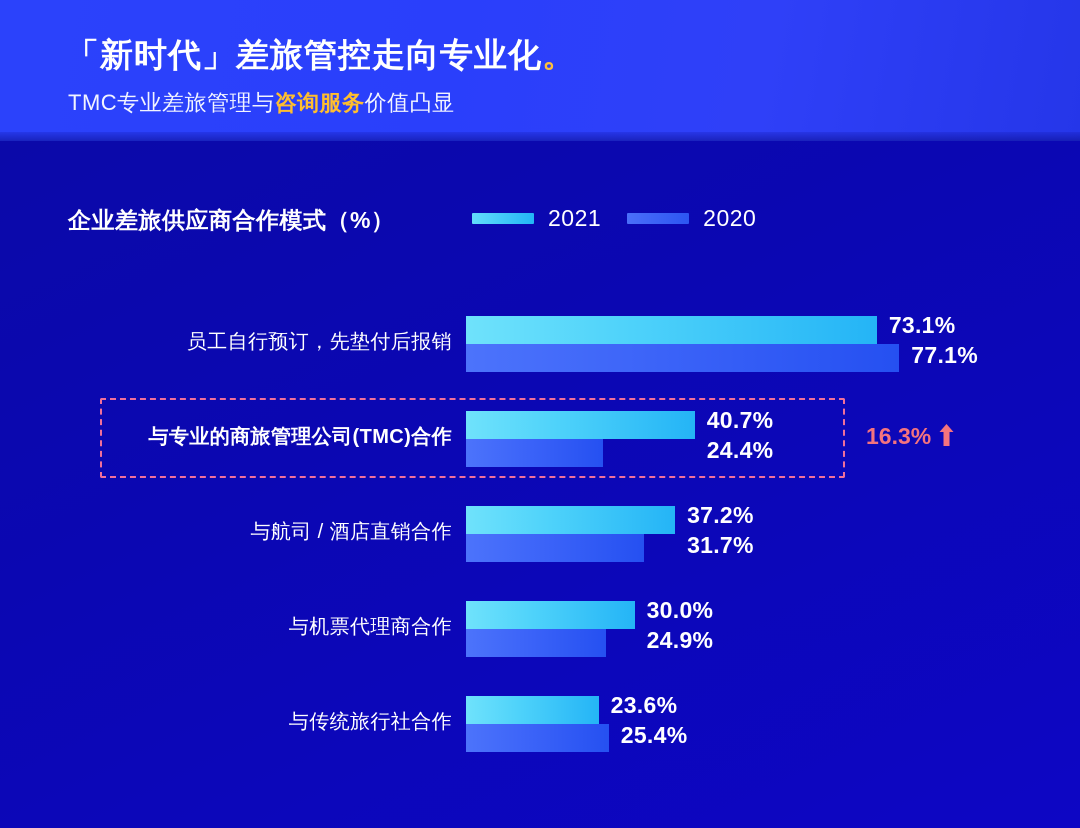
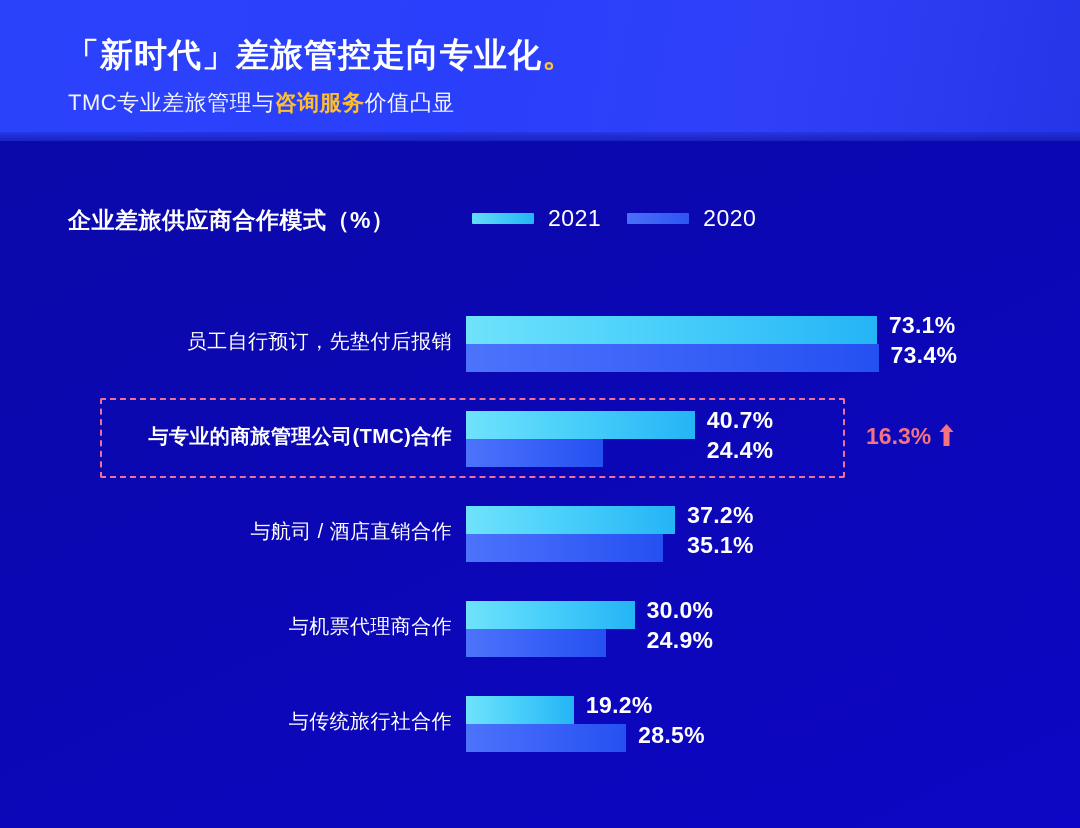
2020/员工自行预订，先垫付后报销: 77.1% -> 73.4%
2020/与航司 / 酒店直销合作: 31.7% -> 35.1%
2021/与传统旅行社合作: 23.6% -> 19.2%
2020/与传统旅行社合作: 25.4% -> 28.5%
